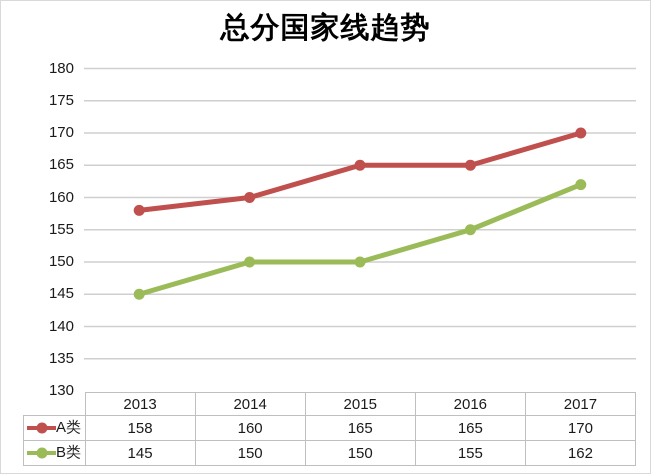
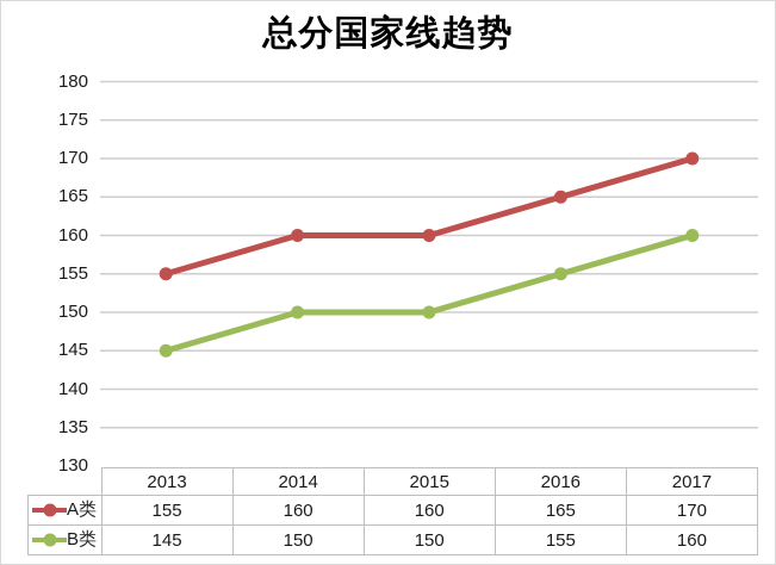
A类/2013: 158 -> 155
A类/2015: 165 -> 160
B类/2017: 162 -> 160
